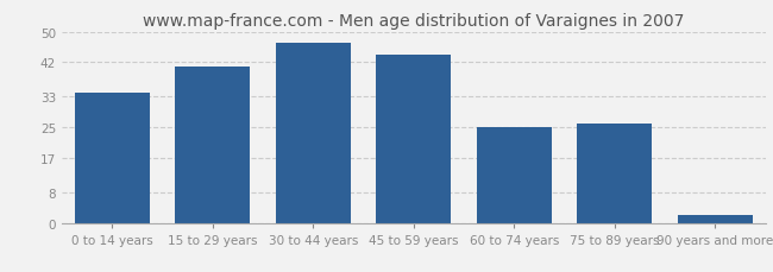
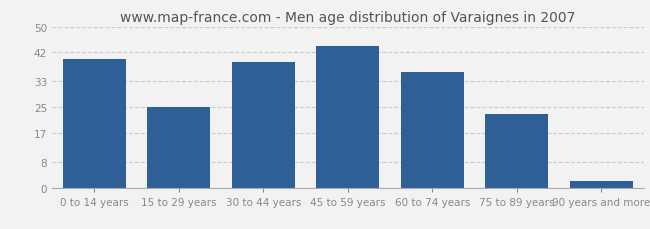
0 to 14 years: 34 -> 40
15 to 29 years: 41 -> 25
30 to 44 years: 47 -> 39
60 to 74 years: 25 -> 36
75 to 89 years: 26 -> 23
